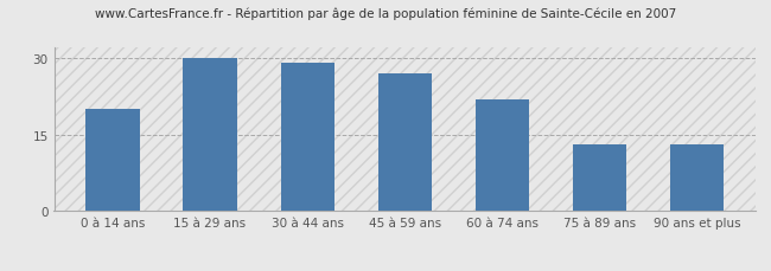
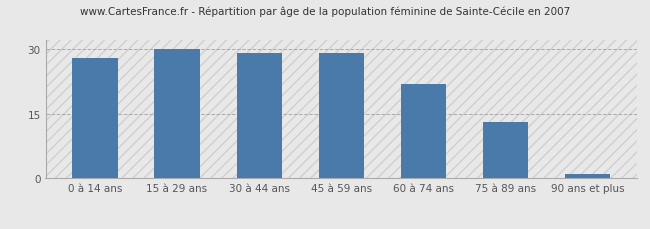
0 à 14 ans: 20 -> 28
45 à 59 ans: 27 -> 29
90 ans et plus: 13 -> 1
